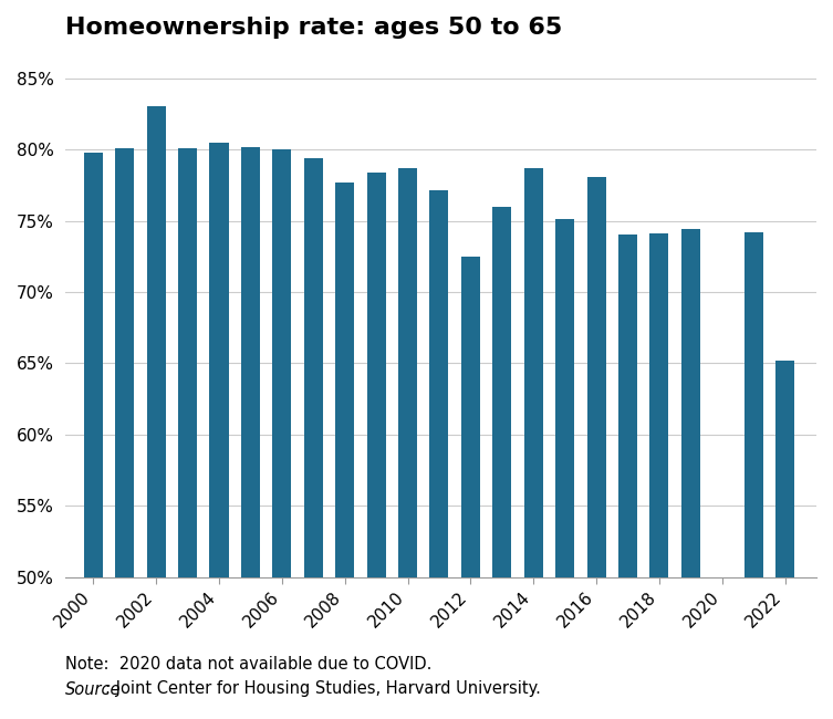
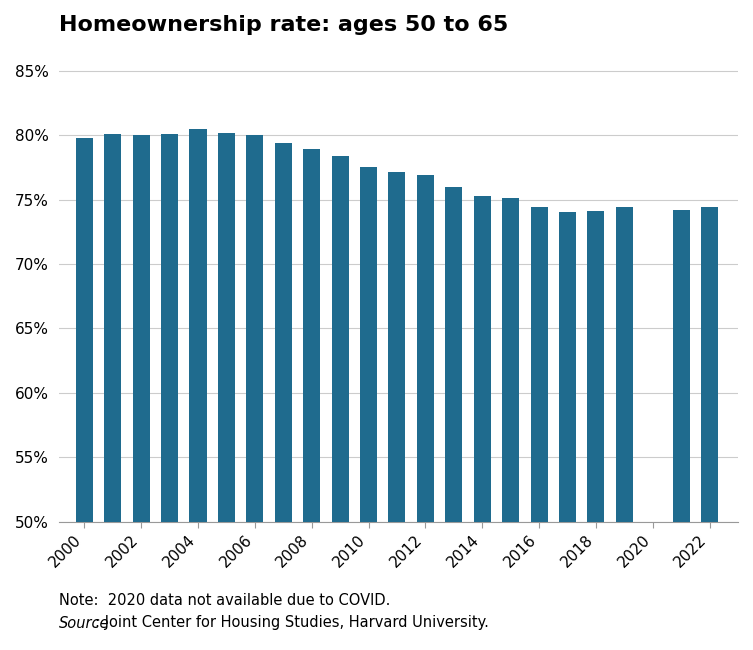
2002: 83.0% -> 80.0%
2008: 77.7% -> 78.9%
2010: 78.7% -> 77.5%
2012: 72.5% -> 76.9%
2014: 78.7% -> 75.3%
2016: 78.1% -> 74.4%
2022: 65.2% -> 74.4%
